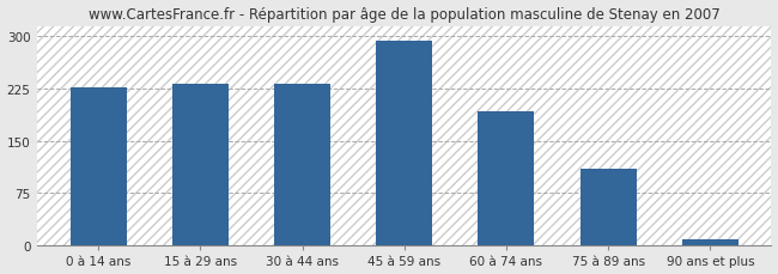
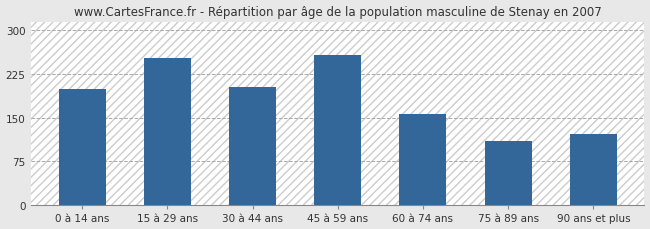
0 à 14 ans: 227 -> 200
15 à 29 ans: 232 -> 252
30 à 44 ans: 231 -> 202
45 à 59 ans: 293 -> 258
60 à 74 ans: 193 -> 156
90 ans et plus: 8 -> 122
